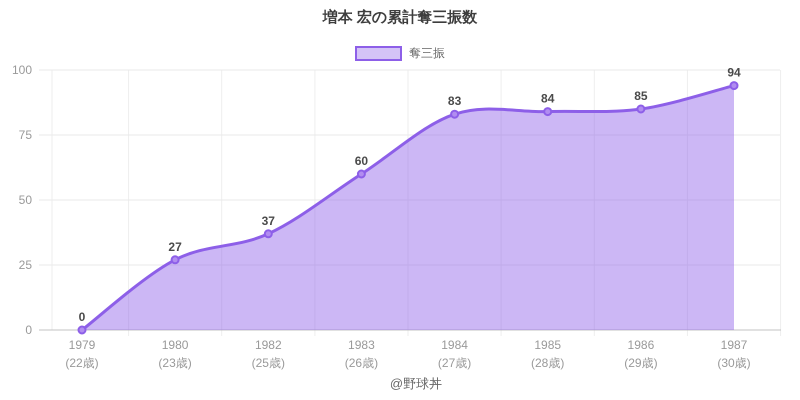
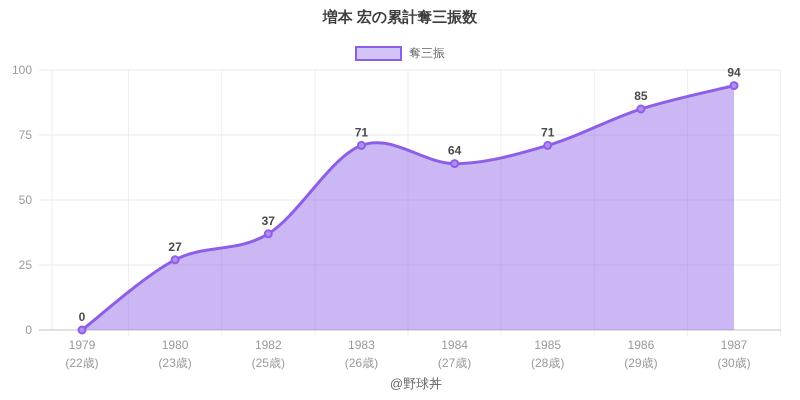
1983: 60 -> 71
1984: 83 -> 64
1985: 84 -> 71
